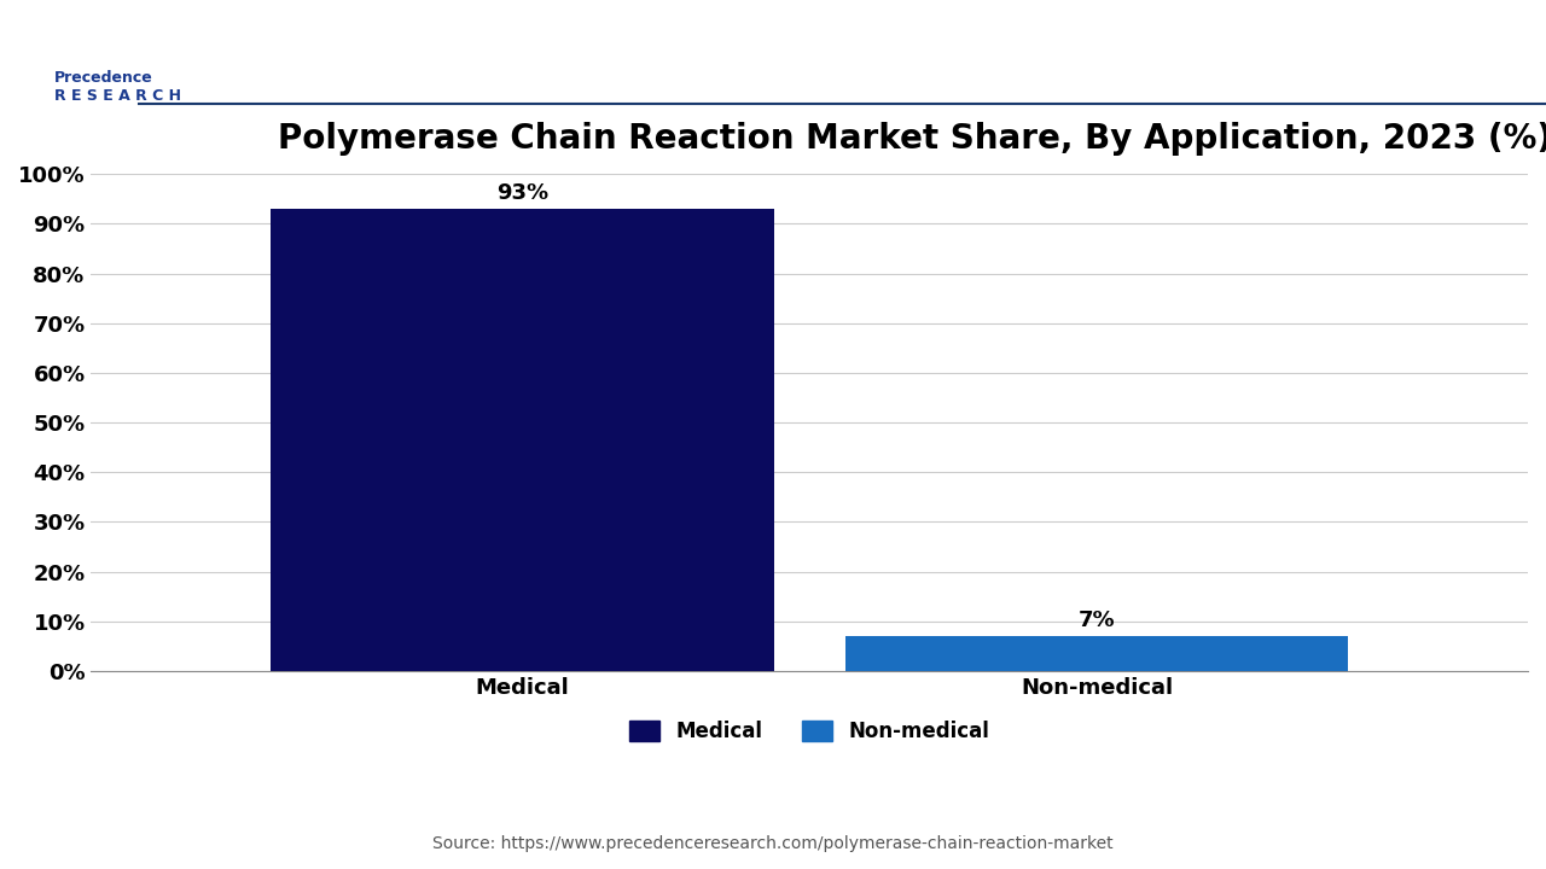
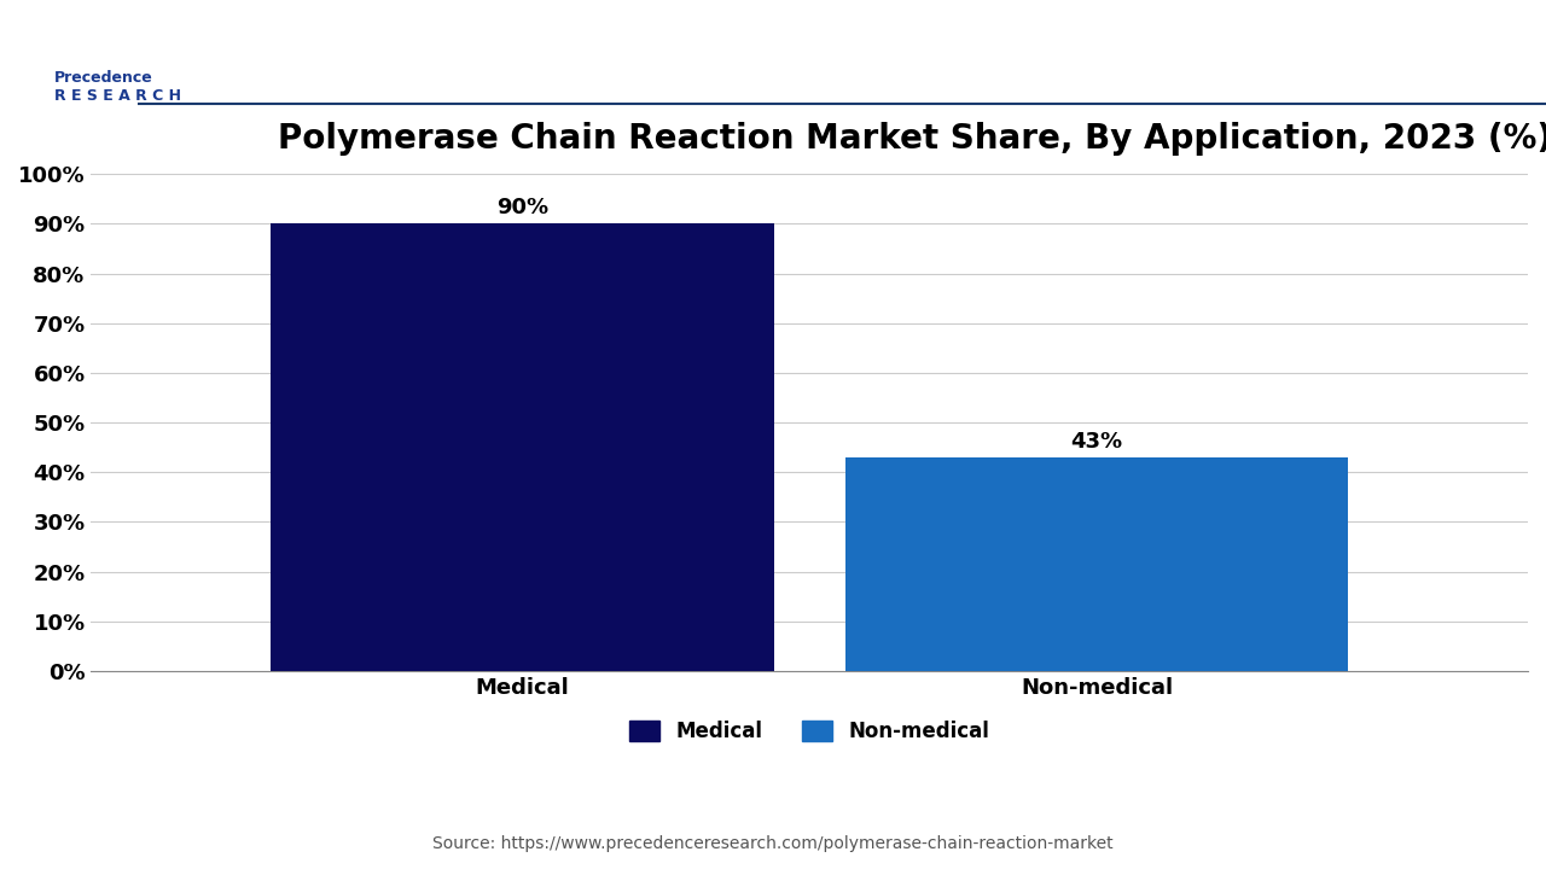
Medical: 93% -> 90%
Non-medical: 7% -> 43%
